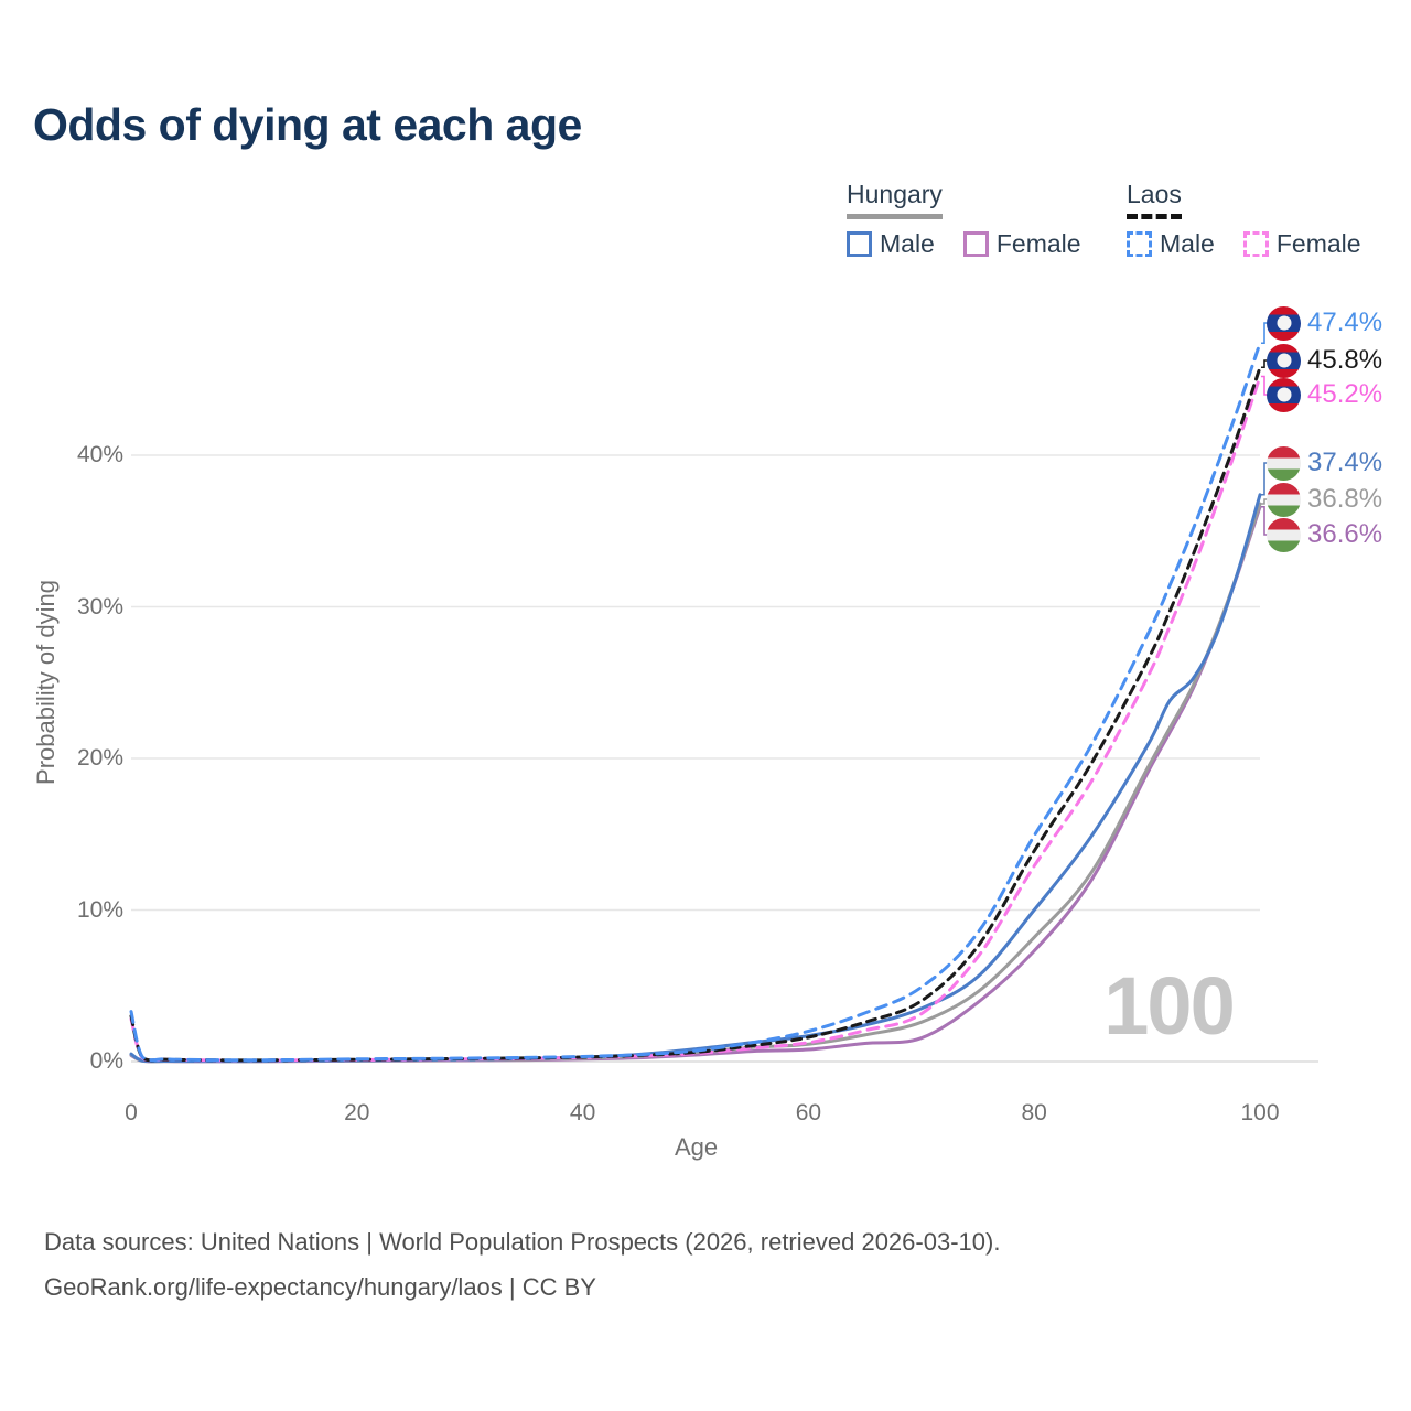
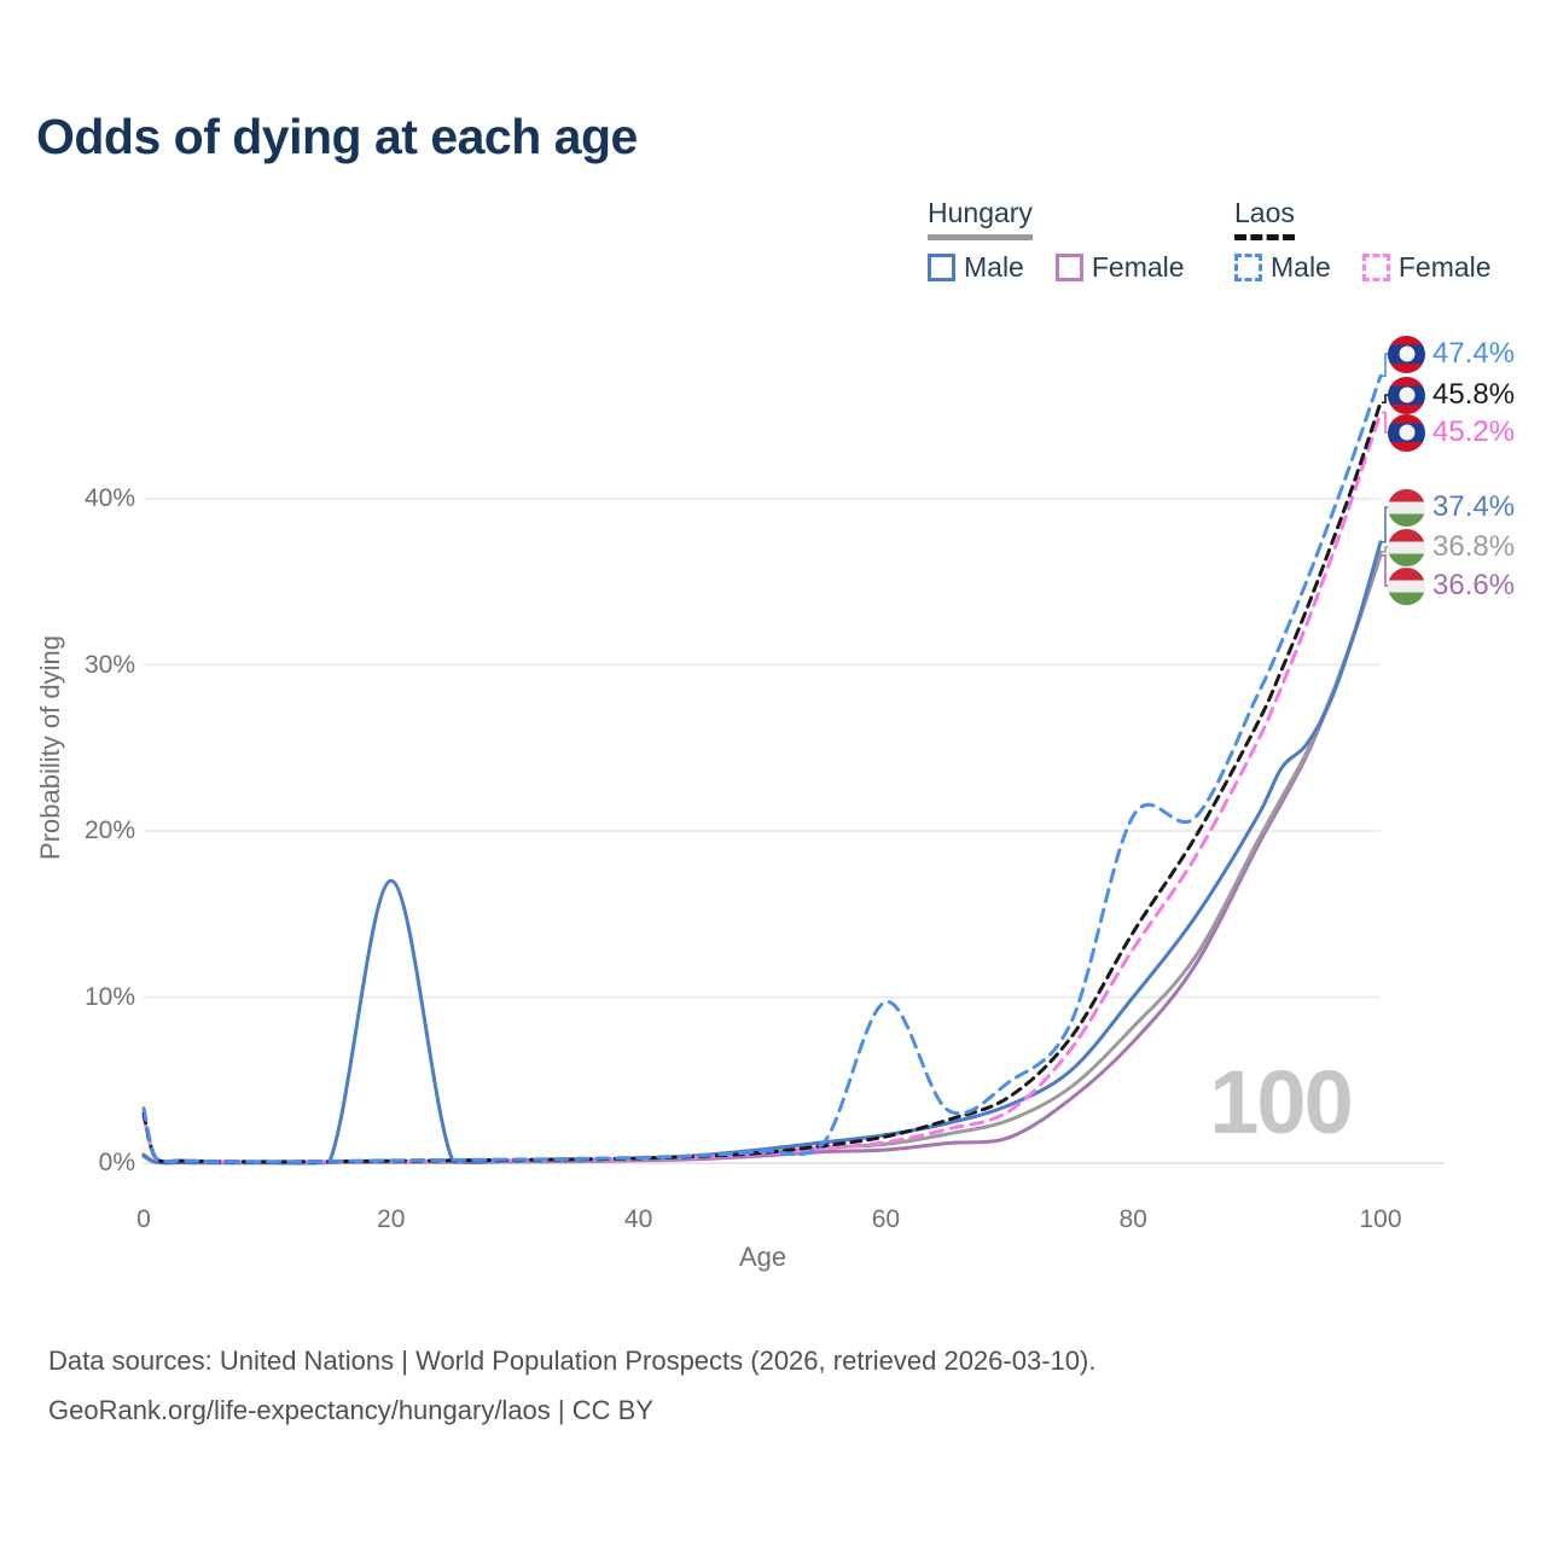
Hungary Male/20: 0.1% -> 17.0%
Laos Male/60: 2.0% -> 9.7%
Laos Male/80: 14.9% -> 20.9%
